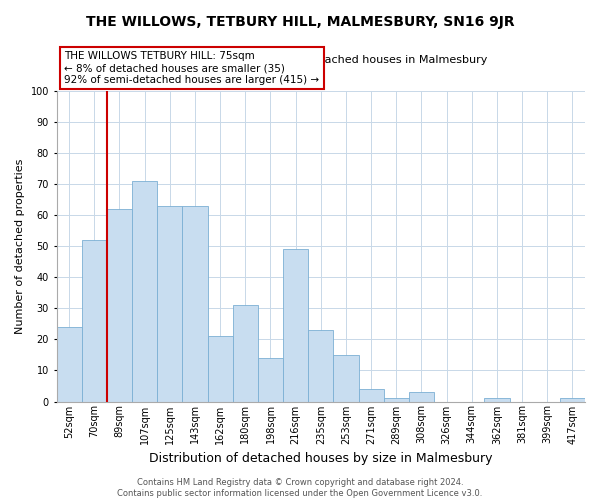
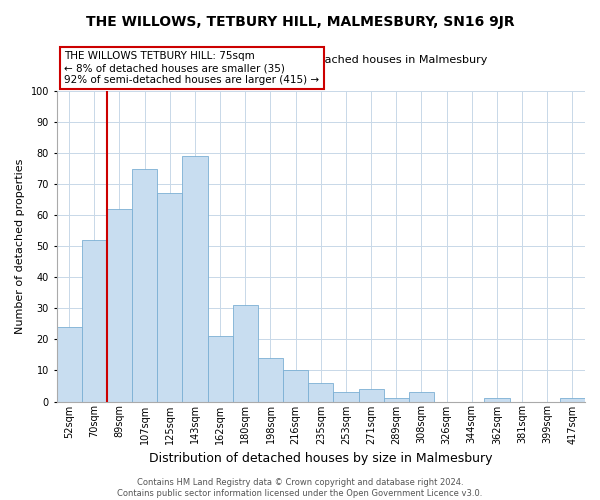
107sqm: 71 -> 75
125sqm: 63 -> 67
143sqm: 63 -> 79
216sqm: 49 -> 10
235sqm: 23 -> 6
253sqm: 15 -> 3
